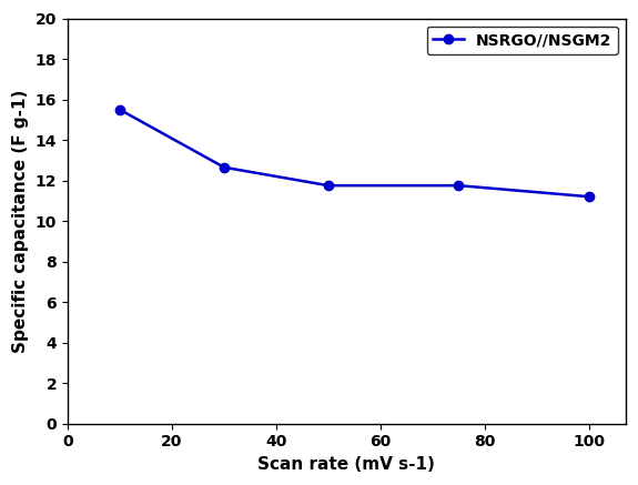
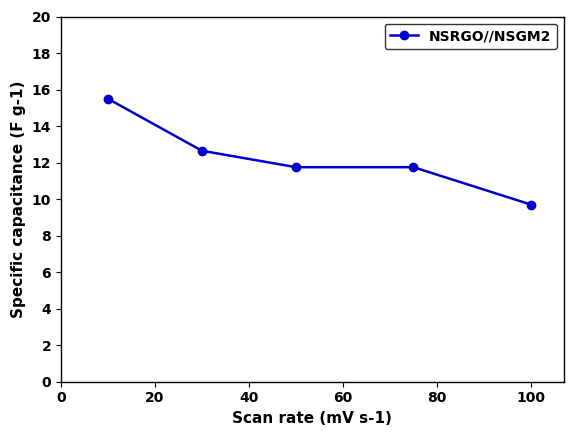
100: 11.2 -> 9.7
